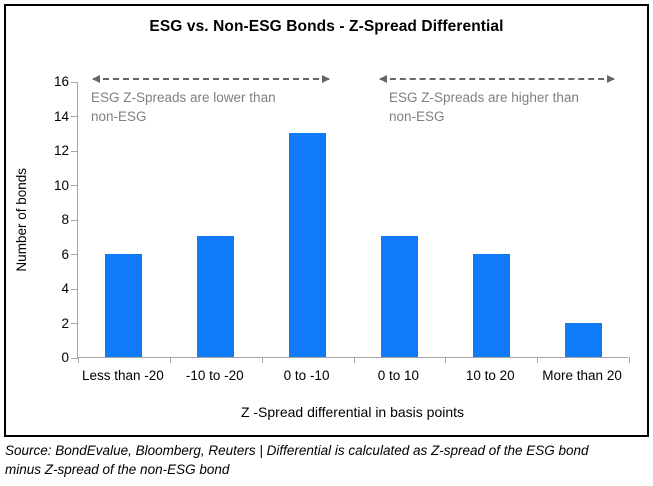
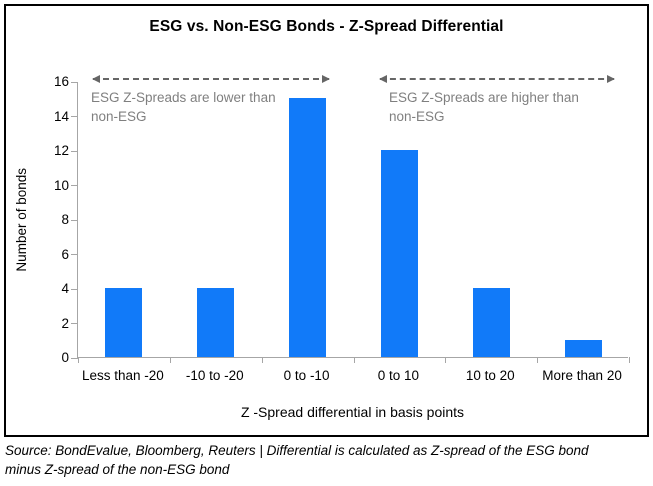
Less than -20: 6 -> 4
-10 to -20: 7 -> 4
0 to -10: 13 -> 15
0 to 10: 7 -> 12
10 to 20: 6 -> 4
More than 20: 2 -> 1
